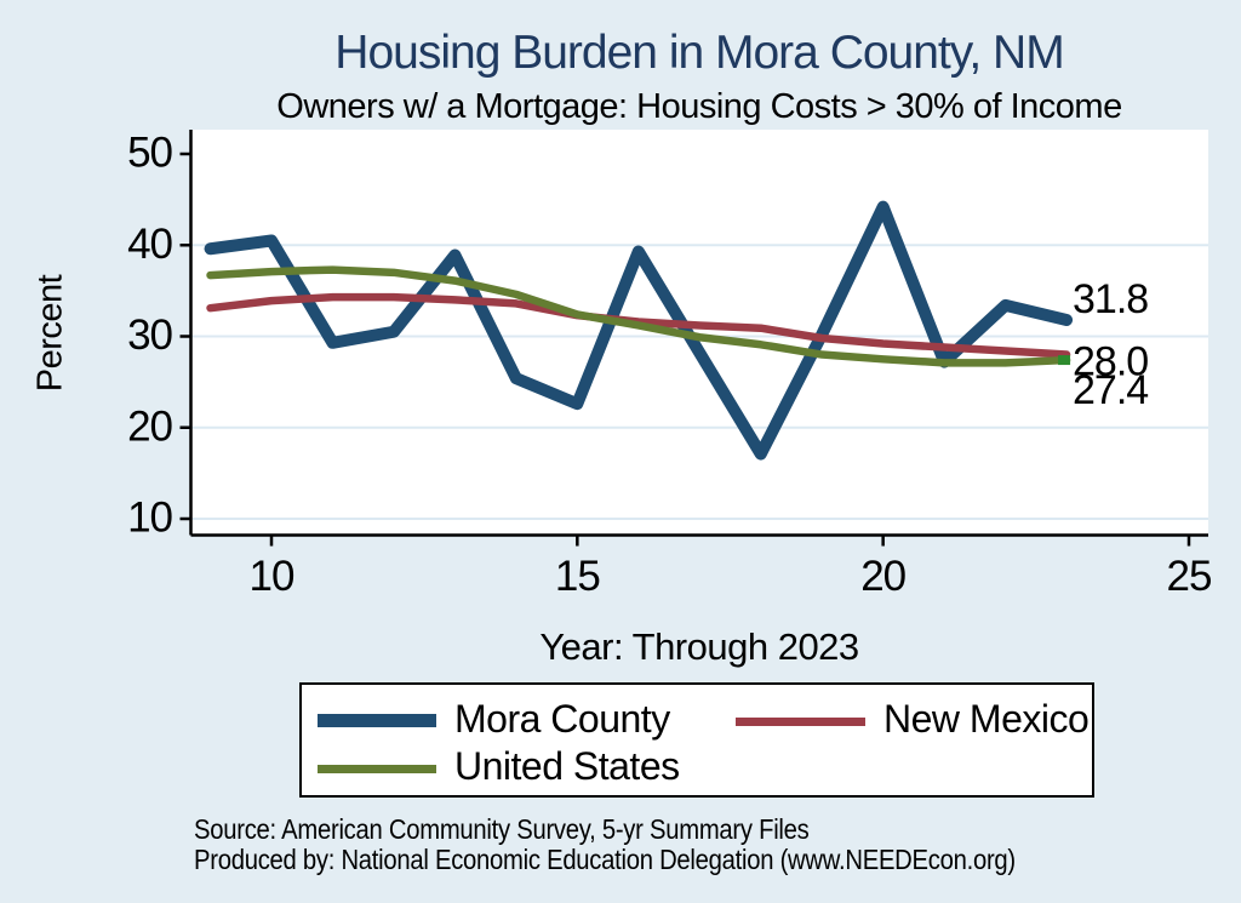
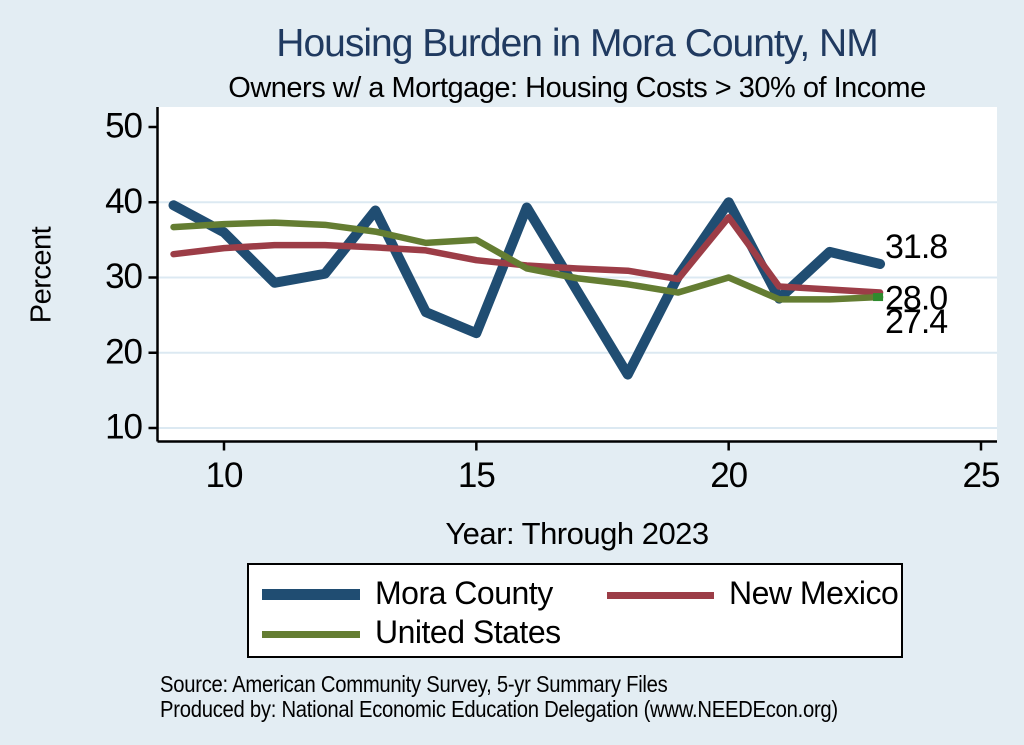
Mora County/10: 40 -> 36
United States/15: 32 -> 35
Mora County/20: 44 -> 40
New Mexico/20: 29 -> 38
United States/20: 28 -> 30
